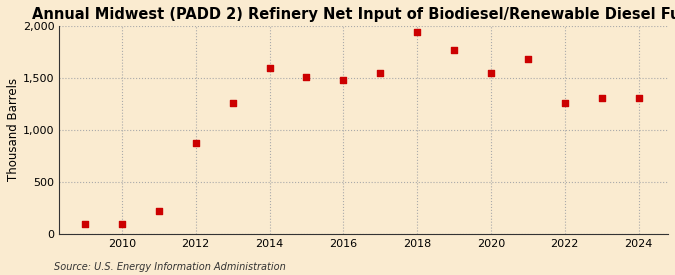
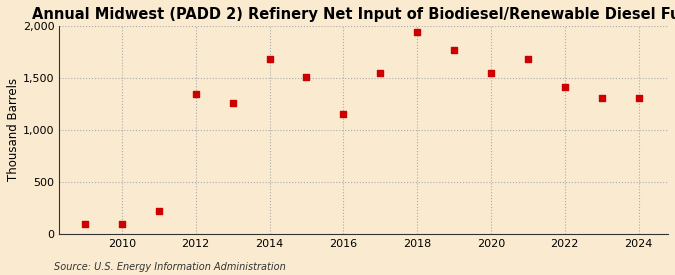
2012: 880 -> 1,350
2014: 1,600 -> 1,680
2016: 1,480 -> 1,150
2022: 1,260 -> 1,410
